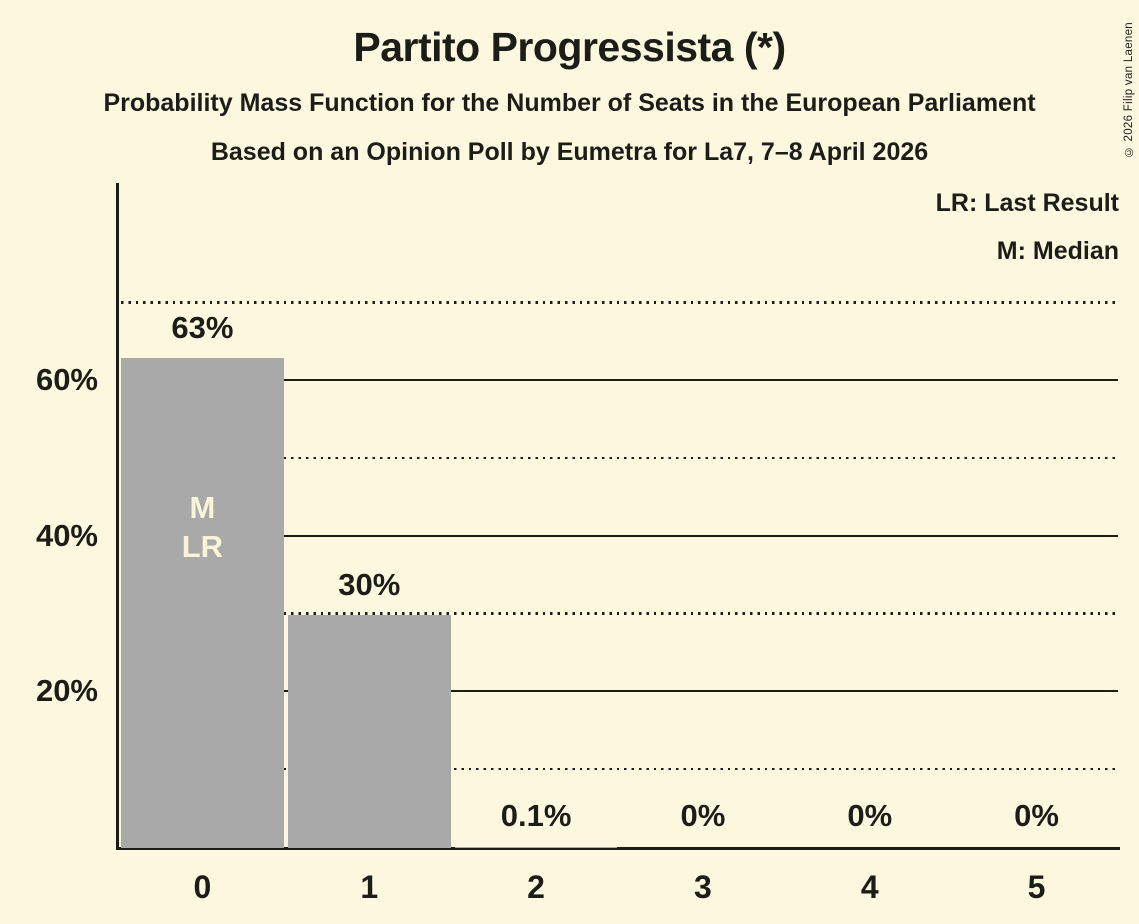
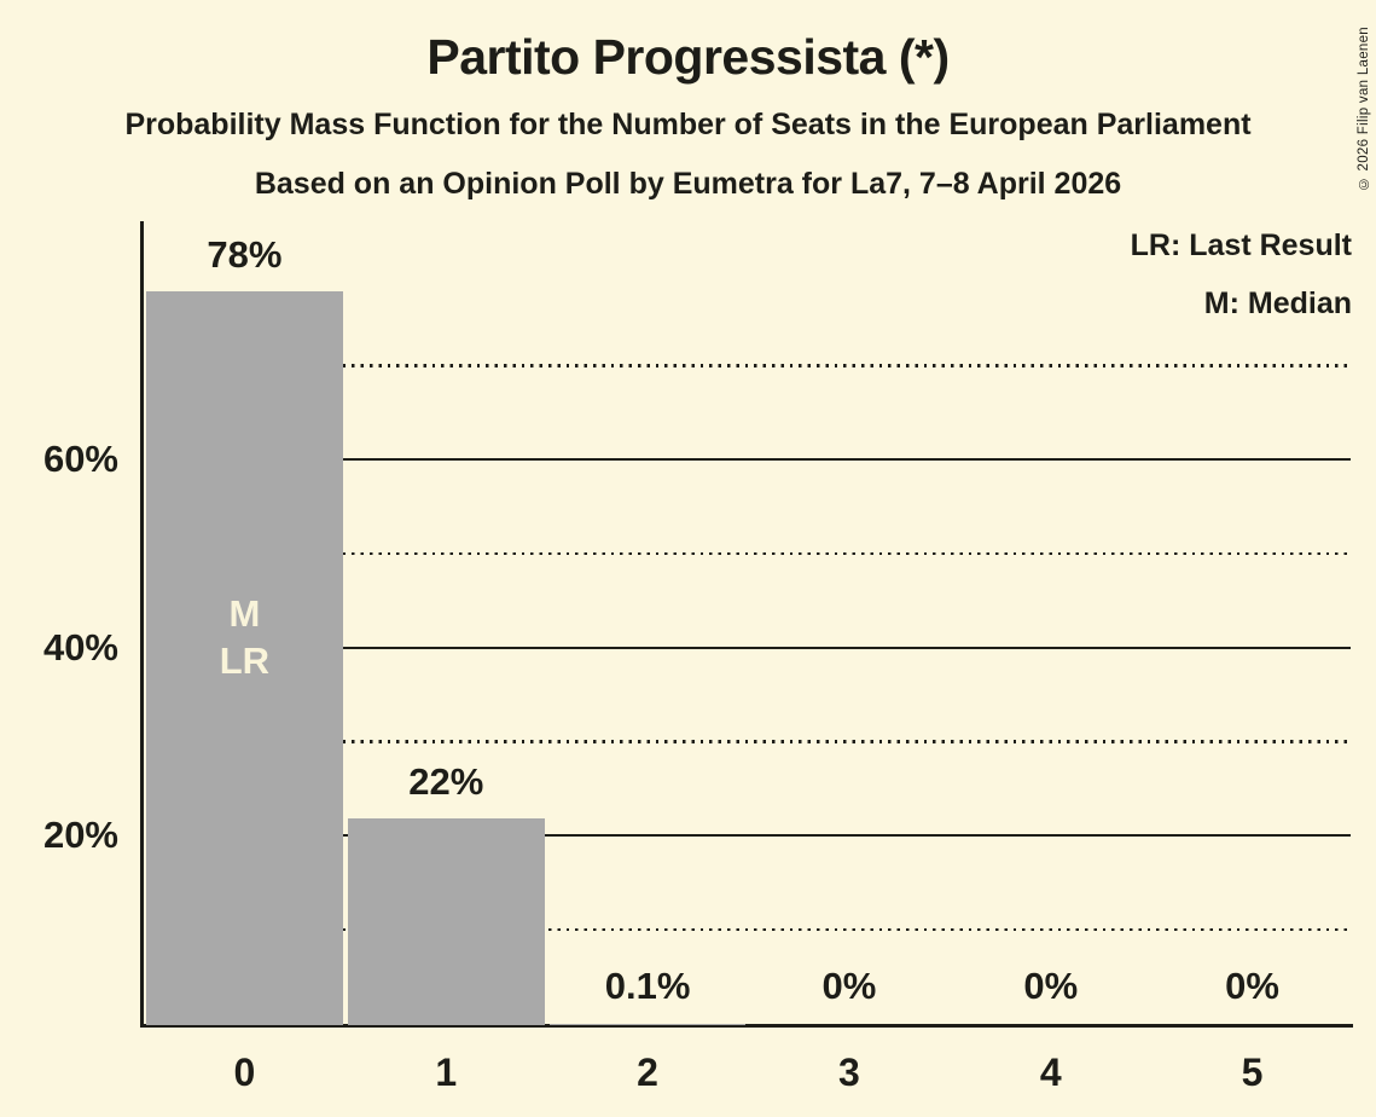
0: 63% -> 78%
1: 30% -> 22%
